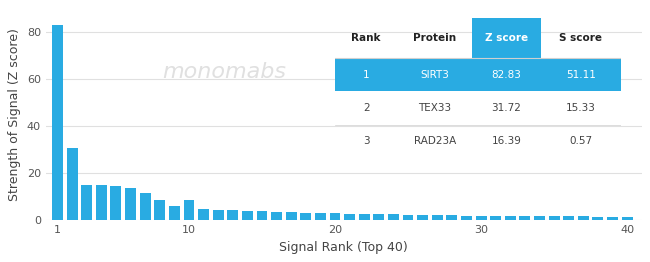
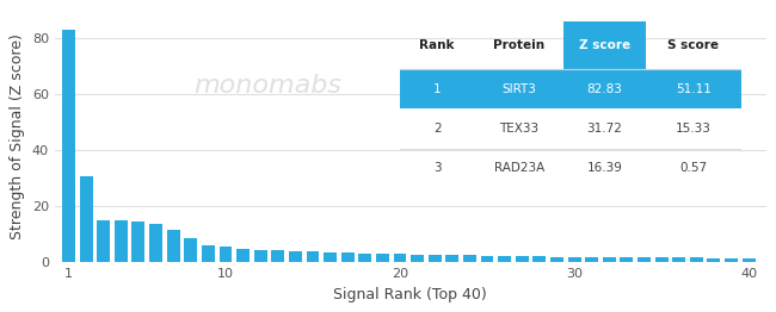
10: 8.5 -> 5.5
